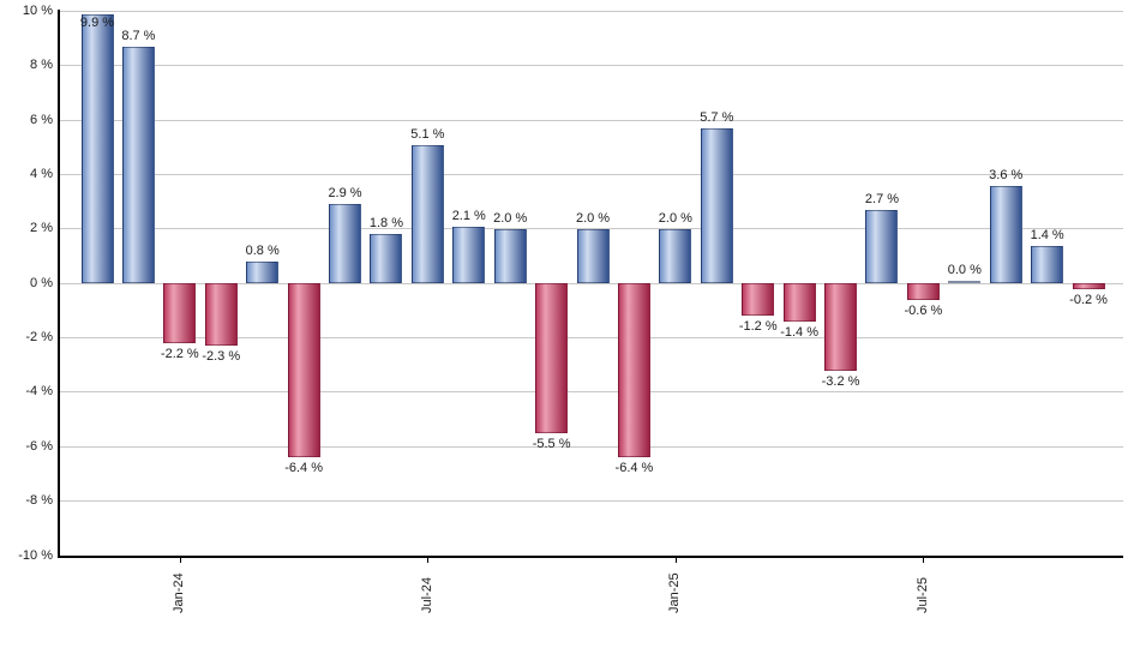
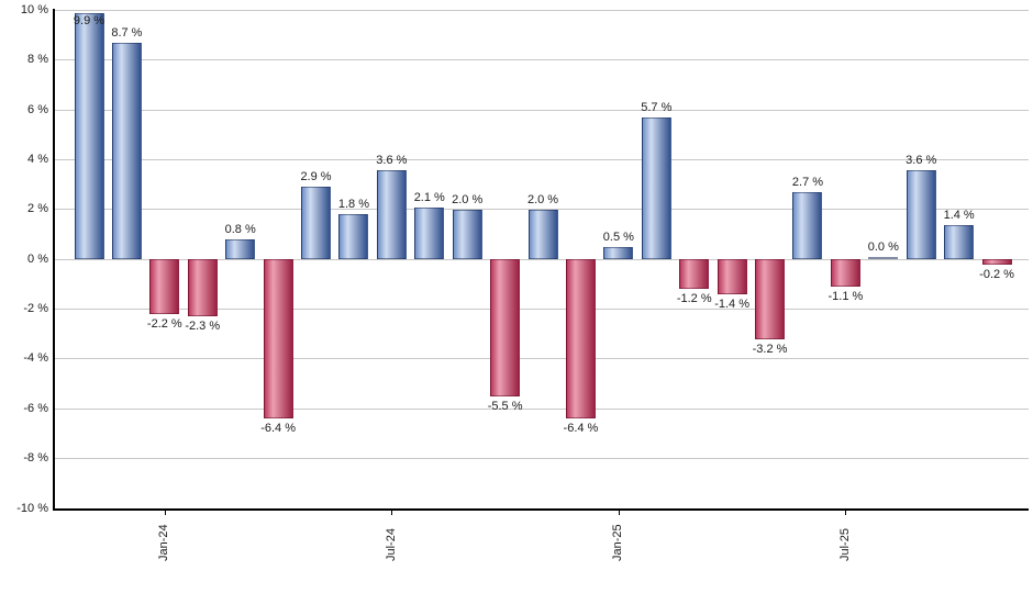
Jul-24: 5.1 -> 3.6
Jan-25: 2.0 -> 0.5
Jul-25: -0.6 -> -1.1
